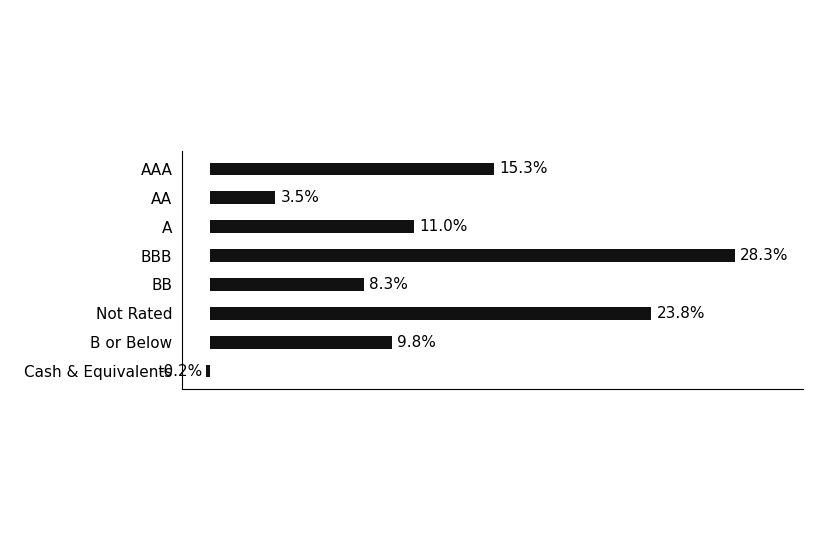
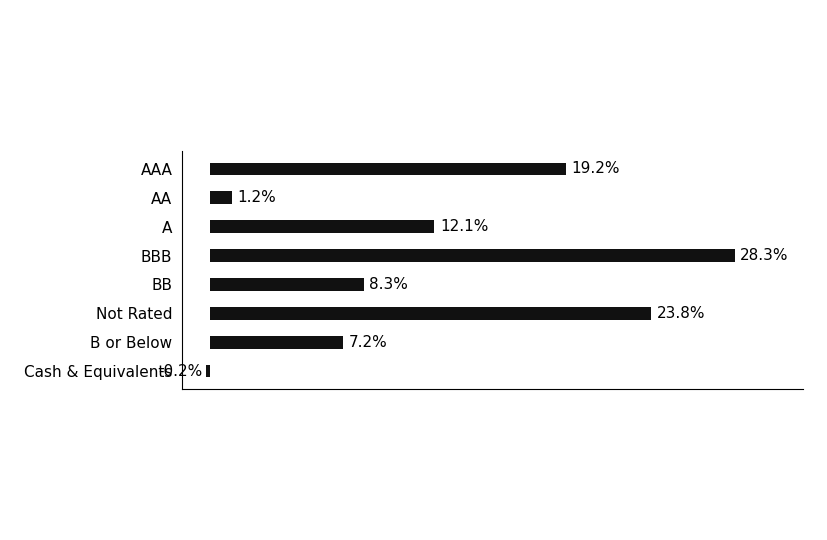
AAA: 15.3% -> 19.2%
AA: 3.5% -> 1.2%
A: 11.0% -> 12.1%
B or Below: 9.8% -> 7.2%
